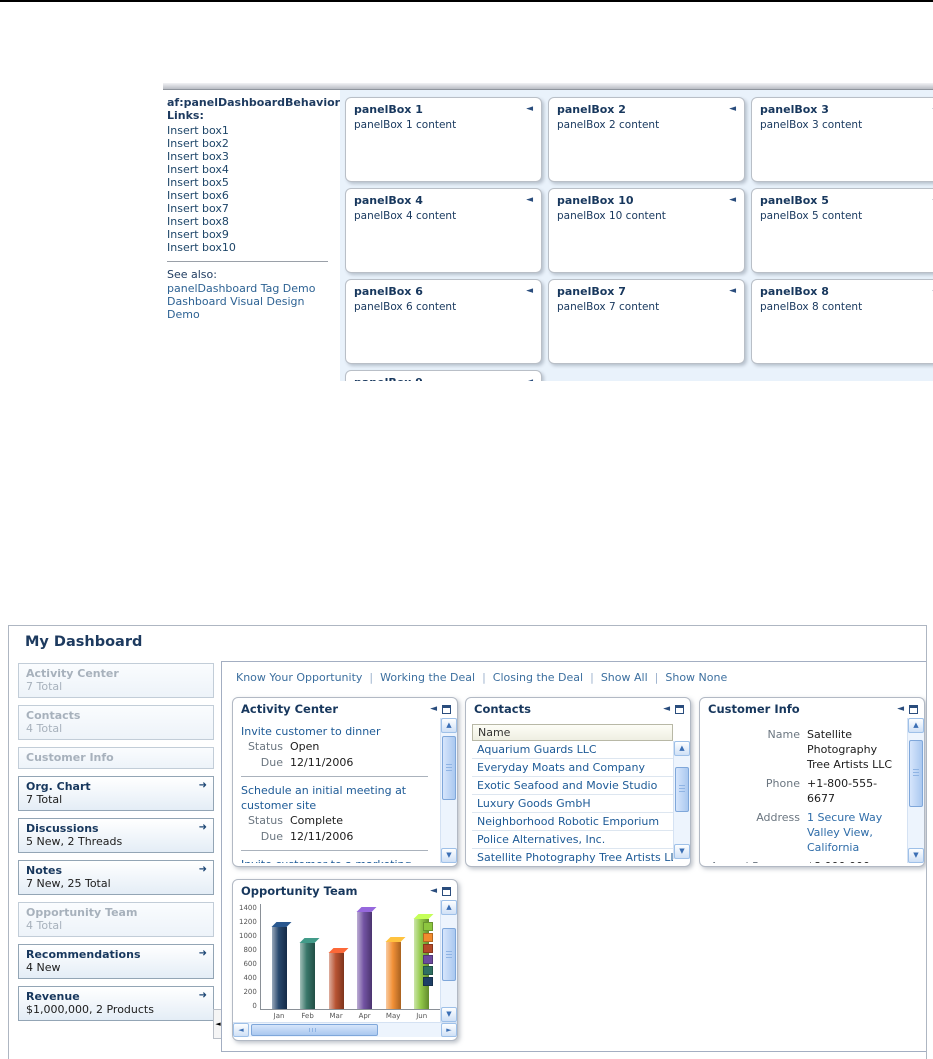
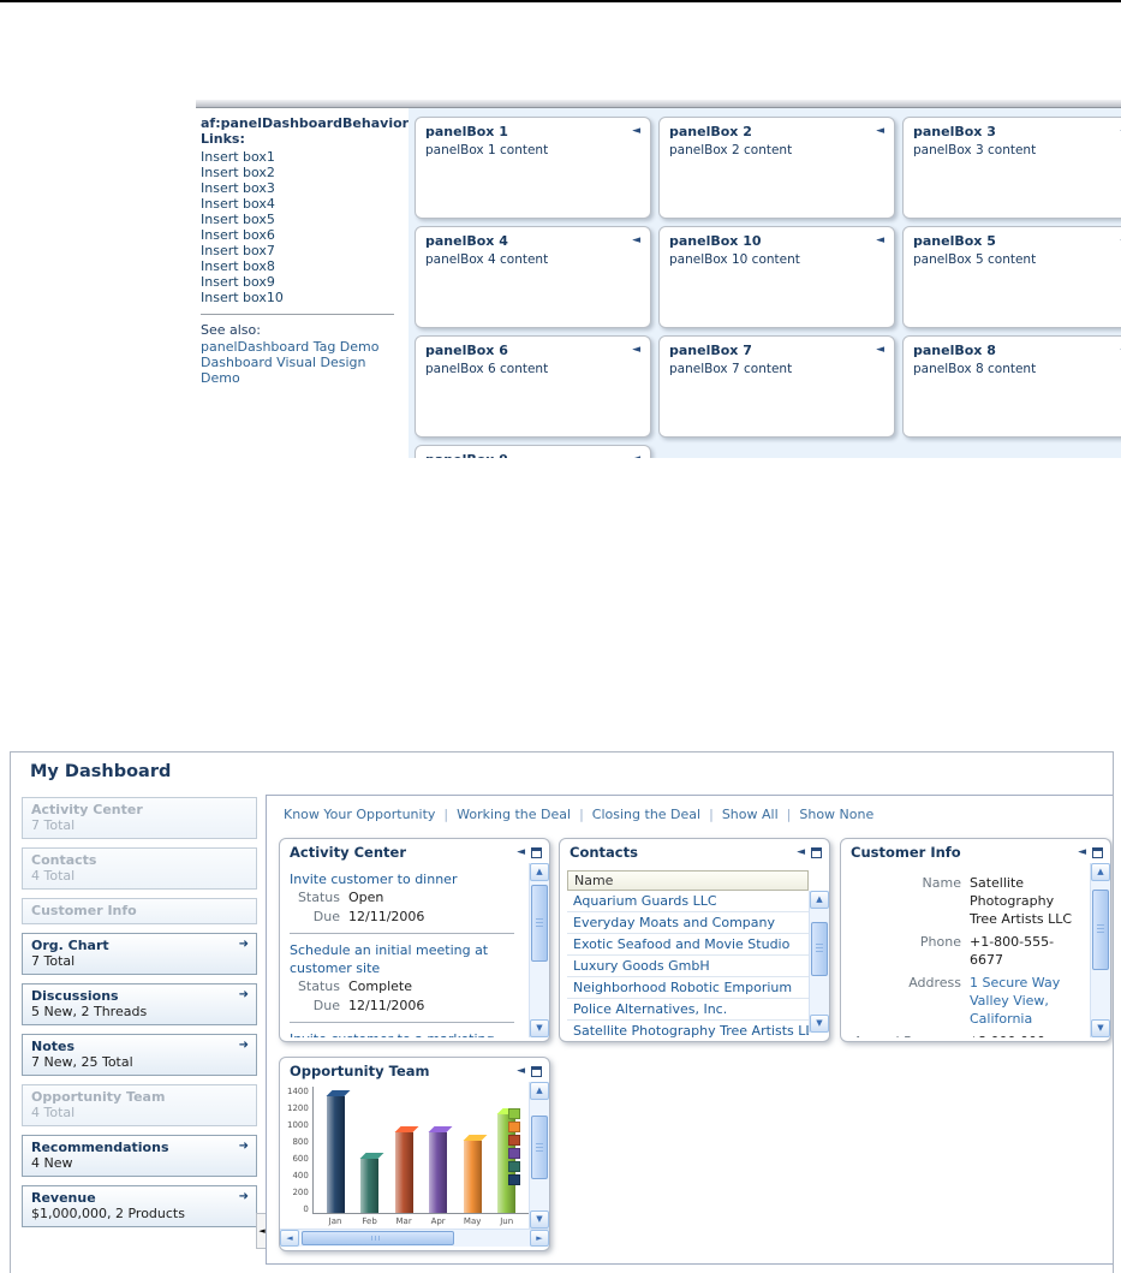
Jan: 1100 -> 1300
Feb: 900 -> 600
Mar: 800 -> 900
Apr: 1300 -> 900
May: 900 -> 800
Jun: 1200 -> 1100
